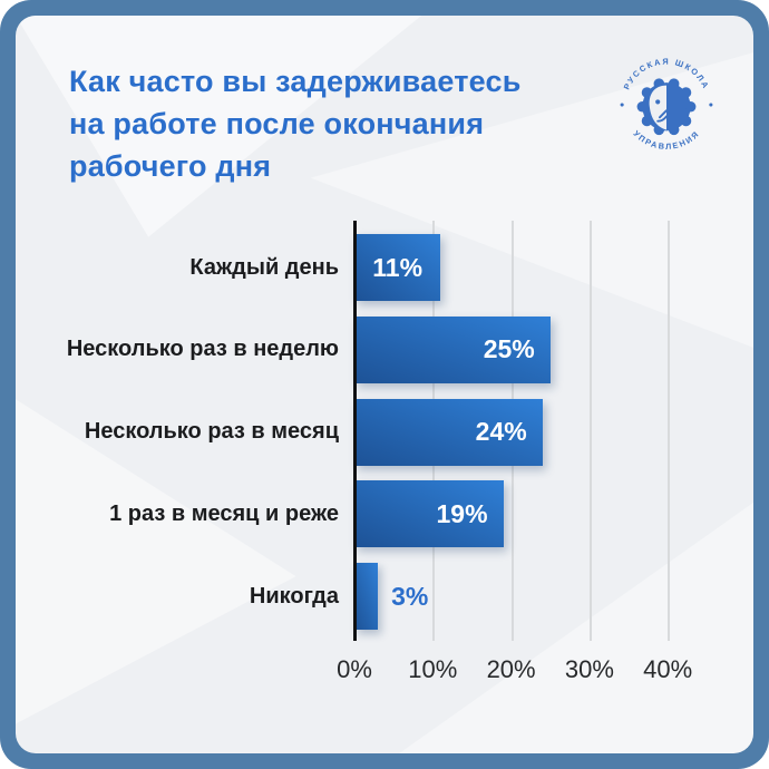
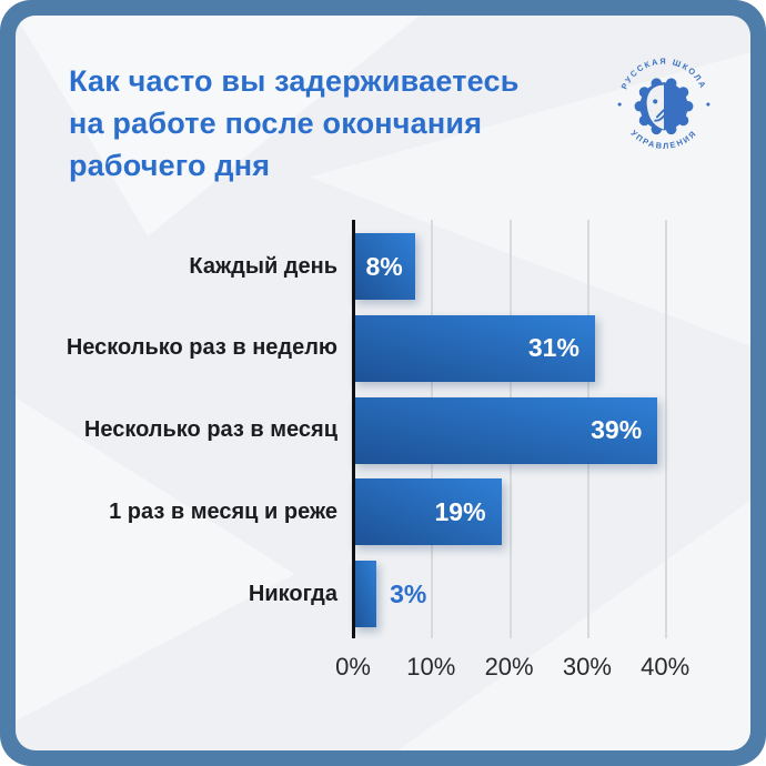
Каждый день: 11% -> 8%
Несколько раз в неделю: 25% -> 31%
Несколько раз в месяц: 24% -> 39%
